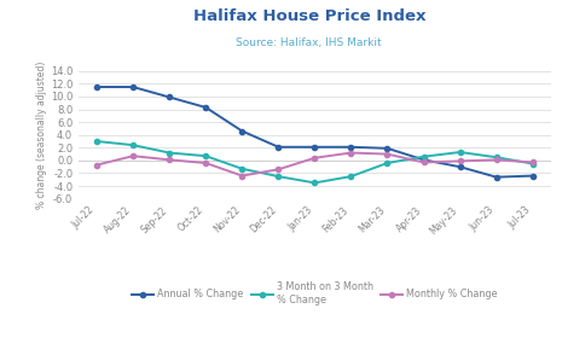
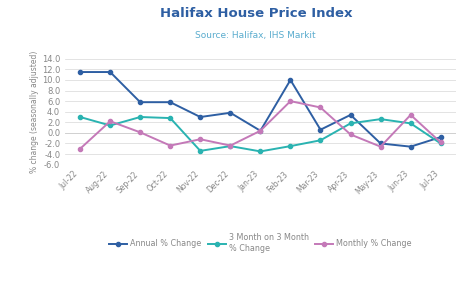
Monthly % Change/Jul-22: -0.7 -> -3.0
3 Month on 3 Month % Change/Aug-22: 2.4 -> 1.4
Monthly % Change/Aug-22: 0.7 -> 2.2
Annual % Change/Sep-22: 9.9 -> 5.8
3 Month on 3 Month % Change/Sep-22: 1.2 -> 3.0
Annual % Change/Oct-22: 8.3 -> 5.8
3 Month on 3 Month % Change/Oct-22: 0.7 -> 2.8
Monthly % Change/Oct-22: -0.4 -> -2.4
Annual % Change/Nov-22: 4.6 -> 3.0
3 Month on 3 Month % Change/Nov-22: -1.3 -> -3.4
Monthly % Change/Nov-22: -2.4 -> -1.2
Annual % Change/Dec-22: 2.1 -> 3.8
Monthly % Change/Dec-22: -1.4 -> -2.4
Annual % Change/Jan-23: 2.1 -> 0.4
Annual % Change/Feb-23: 2.1 -> 10.0
Monthly % Change/Feb-23: 1.2 -> 6.0
Annual % Change/Mar-23: 1.9 -> 0.6
3 Month on 3 Month % Change/Mar-23: -0.4 -> -1.4
Monthly % Change/Mar-23: 1.0 -> 4.8
Annual % Change/Apr-23: 0.1 -> 3.4
3 Month on 3 Month % Change/Apr-23: 0.6 -> 1.8
Annual % Change/May-23: -1.0 -> -2.0
3 Month on 3 Month % Change/May-23: 1.3 -> 2.6
Monthly % Change/May-23: -0.1 -> -2.6
3 Month on 3 Month % Change/Jun-23: 0.5 -> 1.8
Monthly % Change/Jun-23: 0.1 -> 3.4
Annual % Change/Jul-23: -2.4 -> -0.8
3 Month on 3 Month % Change/Jul-23: -0.5 -> -2.0
Monthly % Change/Jul-23: -0.3 -> -1.8
